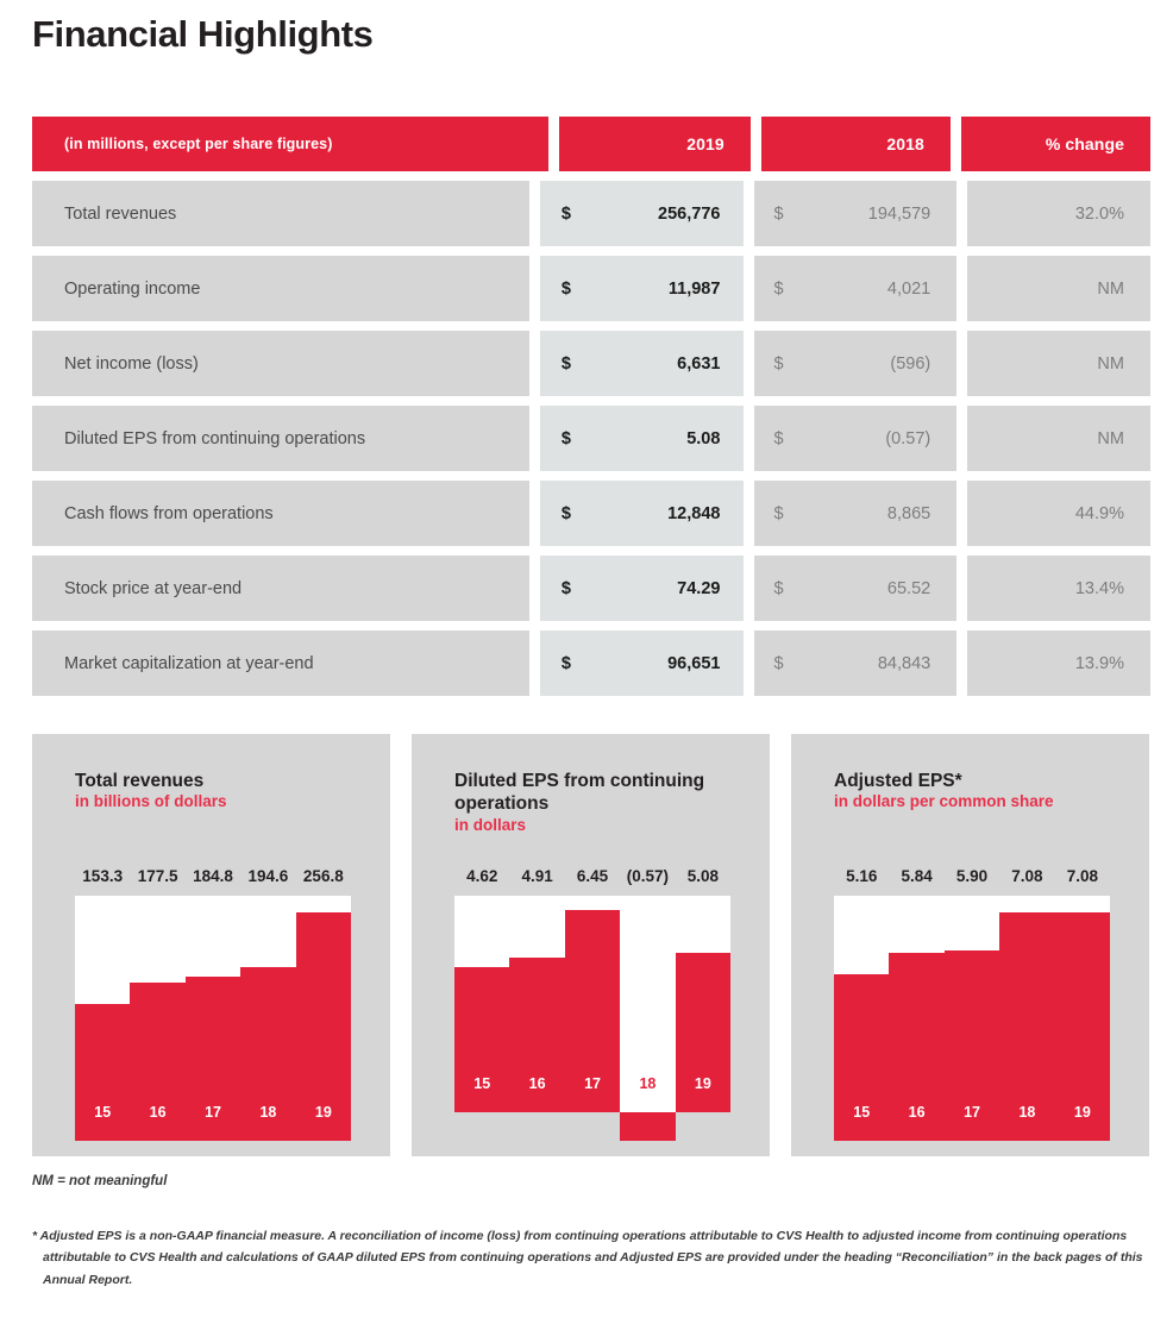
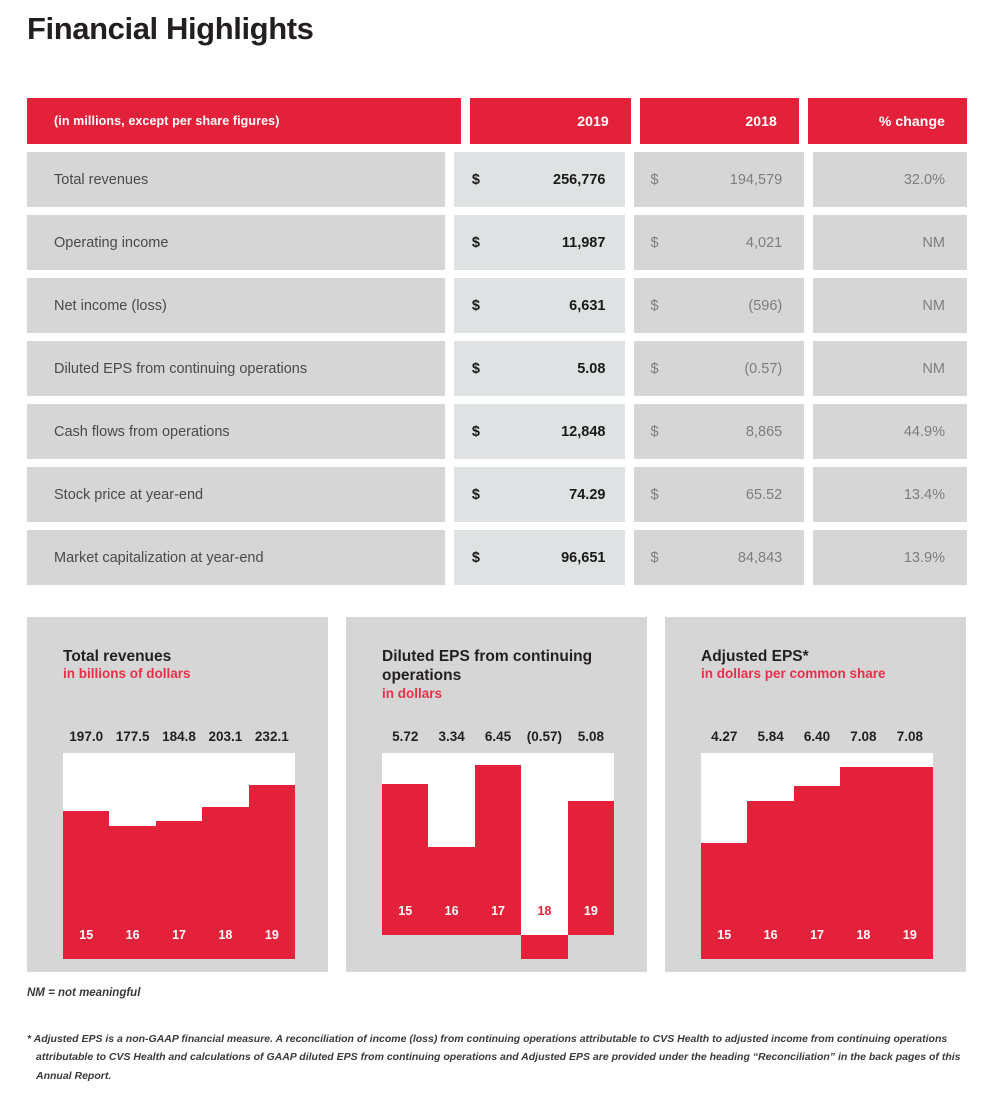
Total revenues/15: 153.3 -> 197.0
Total revenues/18: 194.6 -> 203.1
Total revenues/19: 256.8 -> 232.1
Diluted EPS from continuing operations/15: 4.62 -> 5.72
Diluted EPS from continuing operations/16: 4.91 -> 3.34
Adjusted EPS*/15: 5.16 -> 4.27
Adjusted EPS*/17: 5.90 -> 6.40
